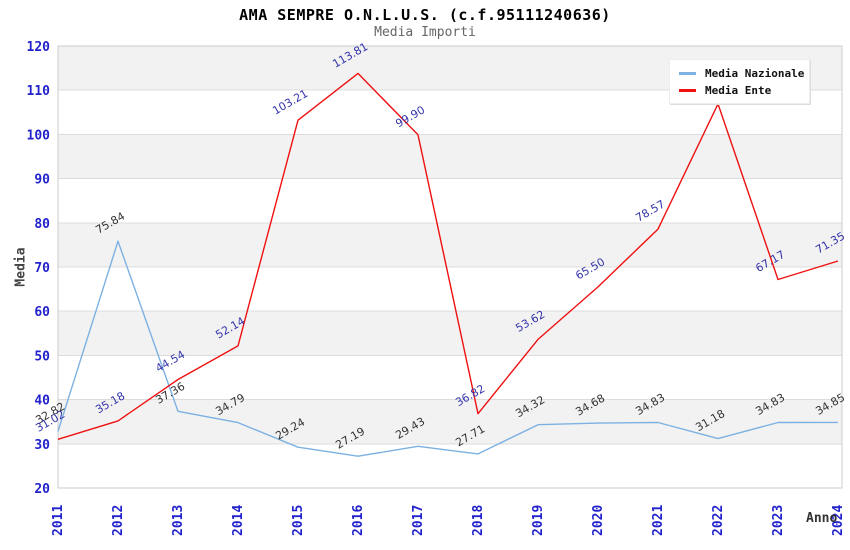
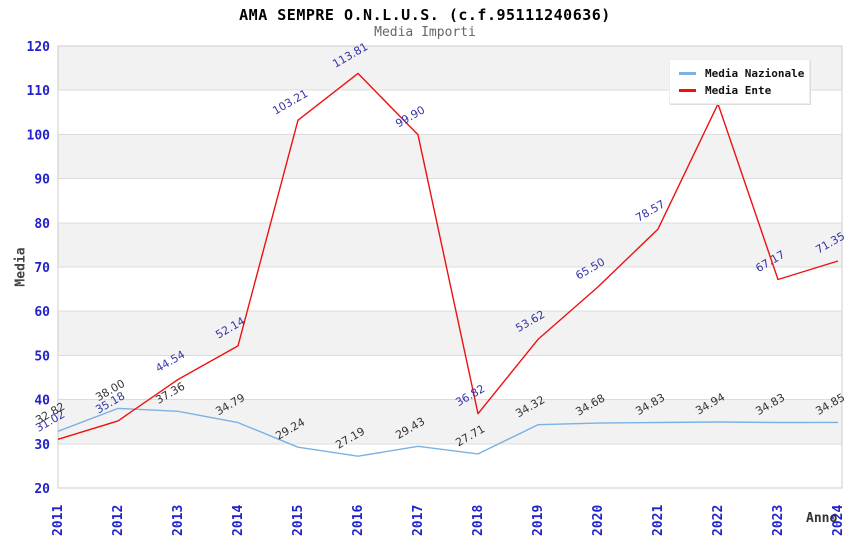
Media Nazionale/2012: 75.84 -> 38.00
Media Nazionale/2022: 31.18 -> 34.94
